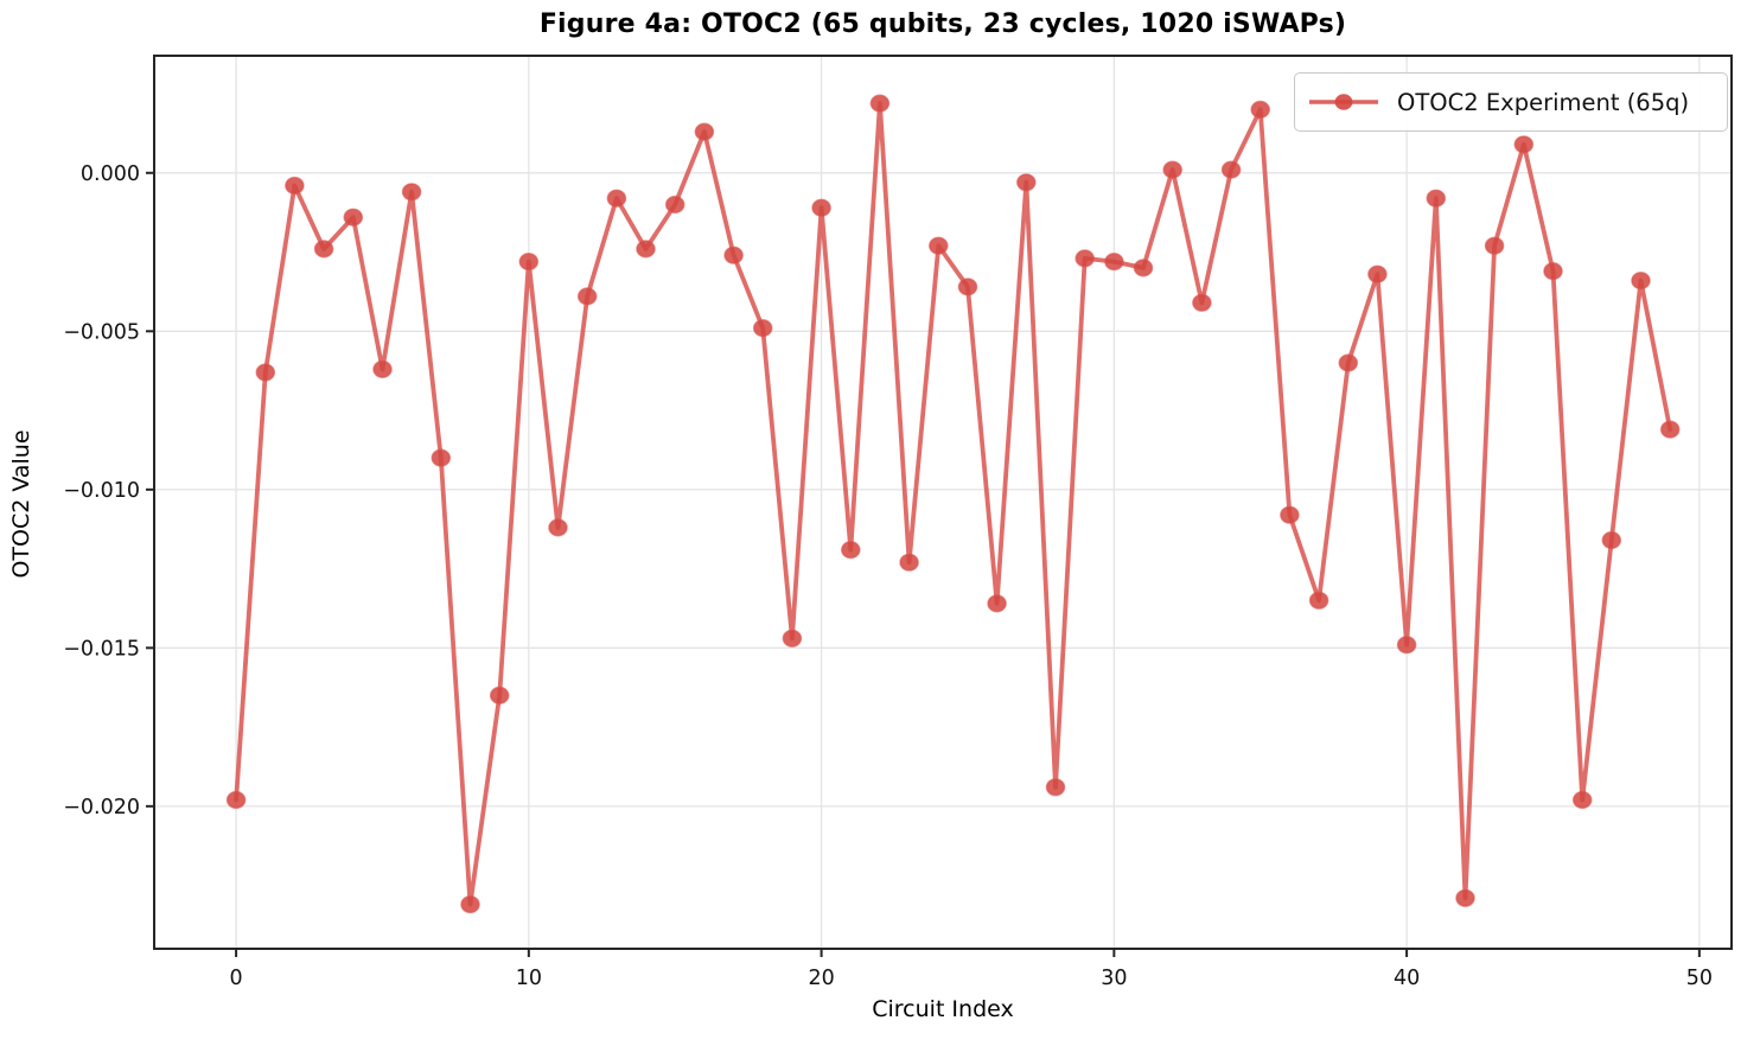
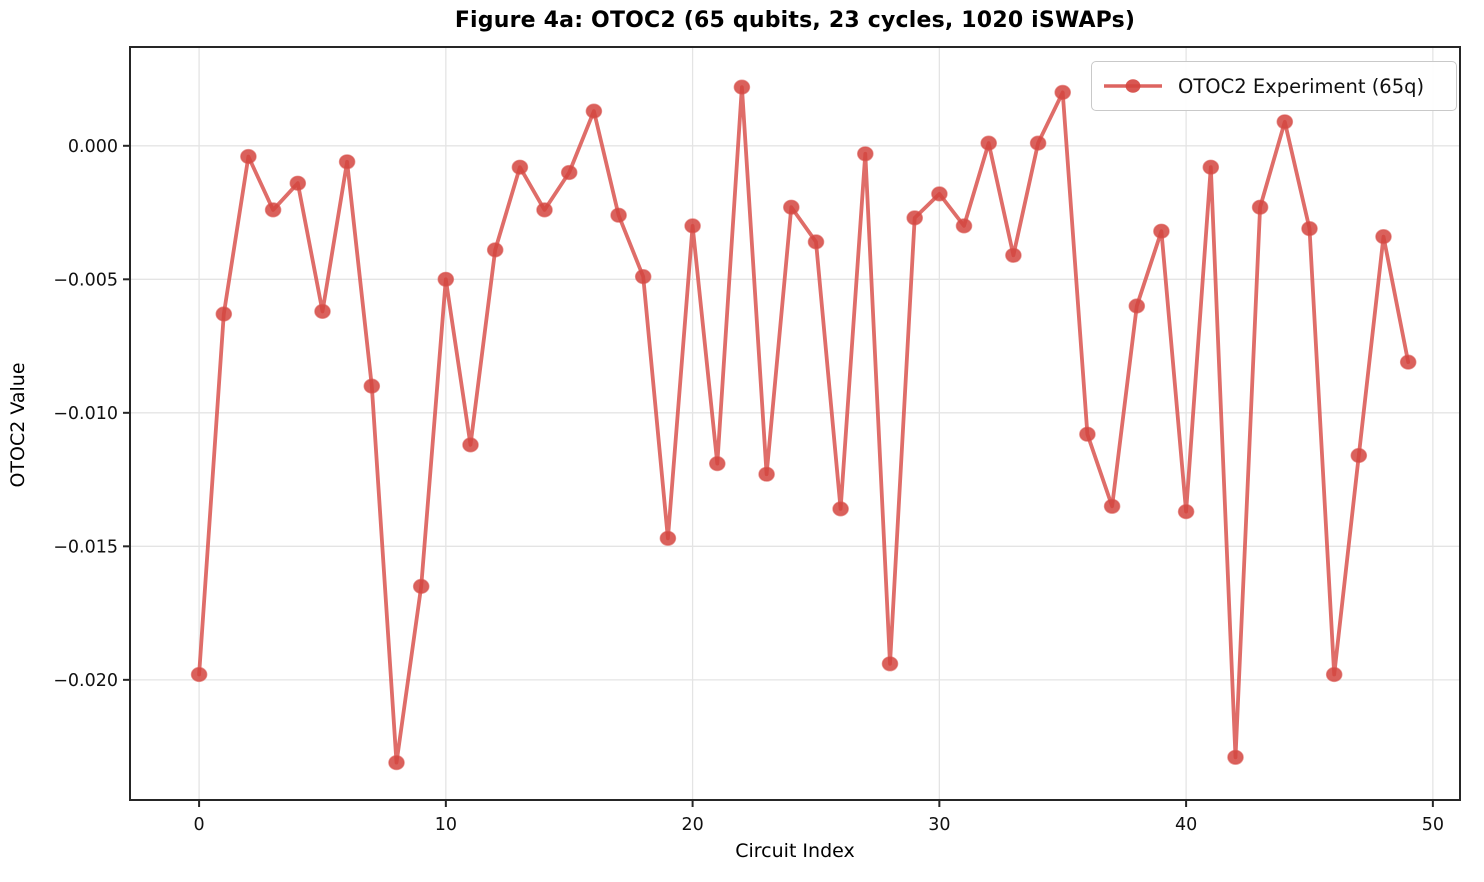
10: -0.0028 -> -0.0050
20: -0.0011 -> -0.0030
30: -0.0028 -> -0.0018
40: -0.0149 -> -0.0137
